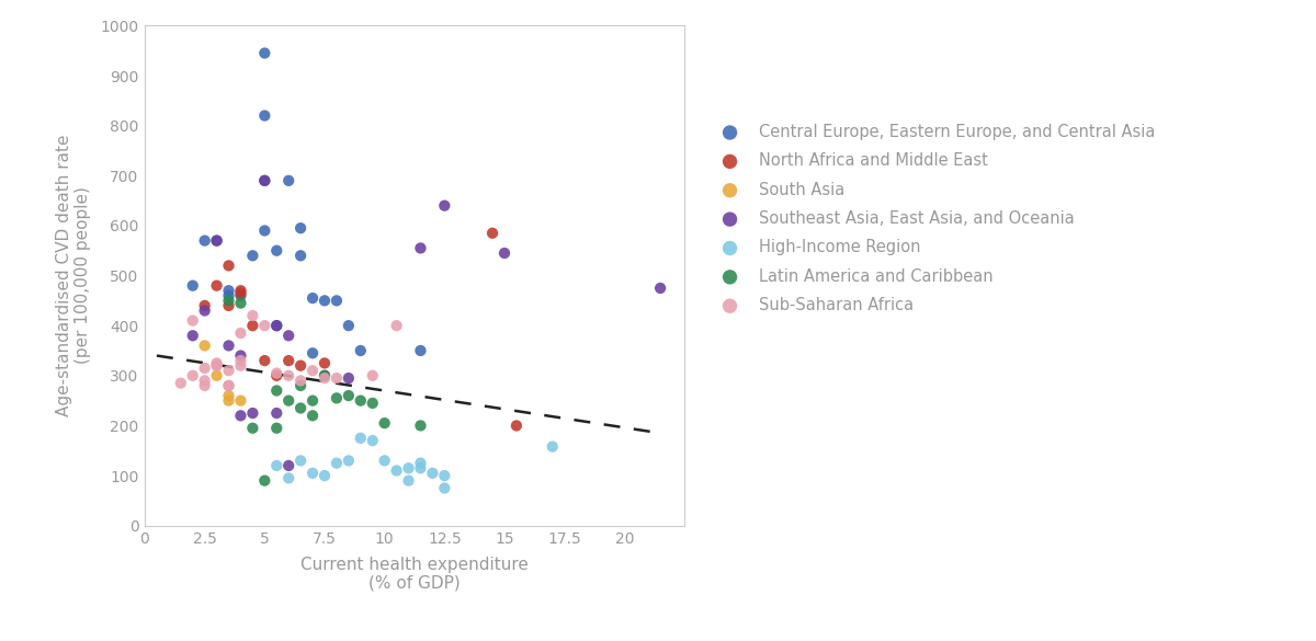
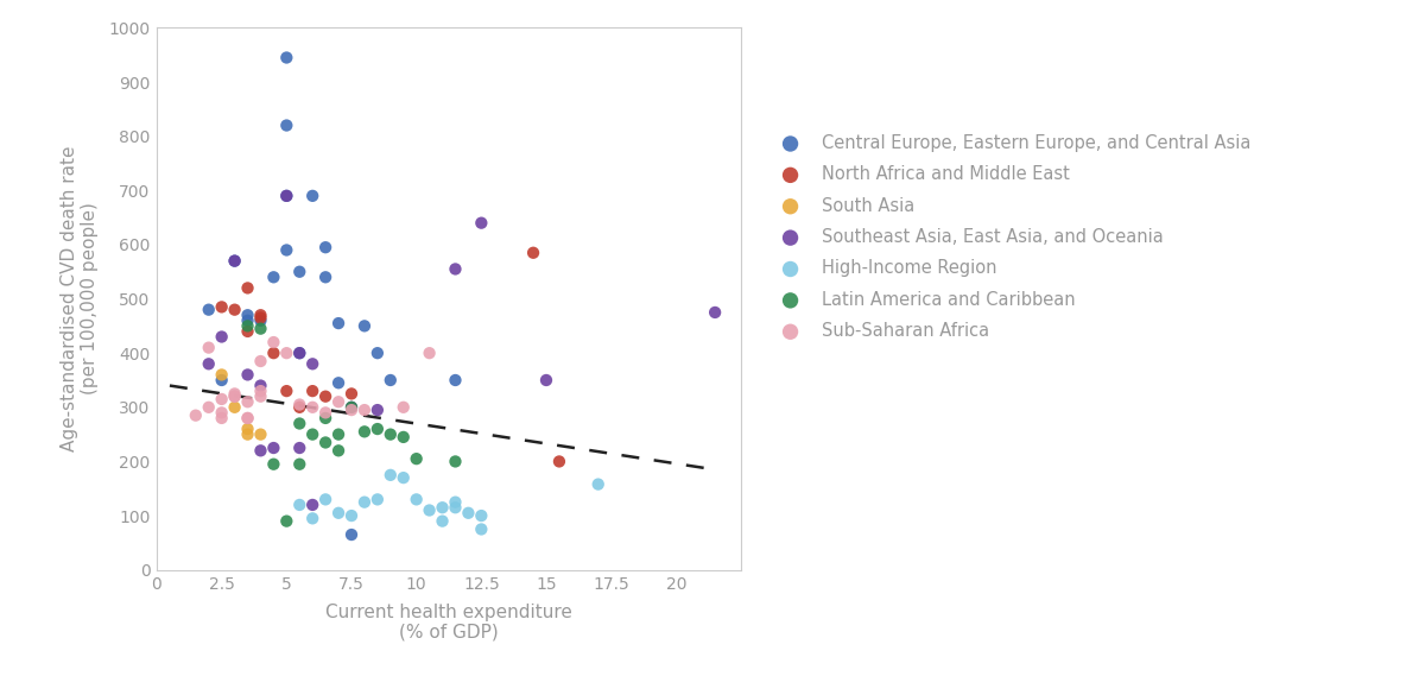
Central Europe, Eastern Europe, and Central Asia/2.5: 570 -> 350
North Africa and Middle East/2.5: 440 -> 485
Central Europe, Eastern Europe, and Central Asia/7.5: 450 -> 65
Southeast Asia, East Asia, and Oceania/15: 545 -> 350
